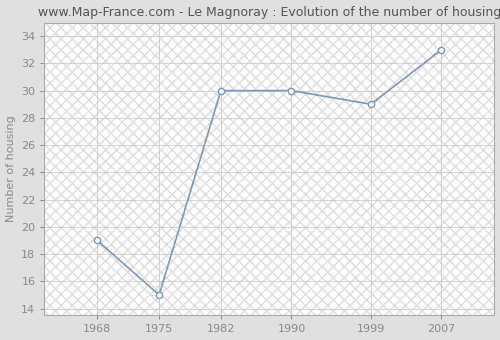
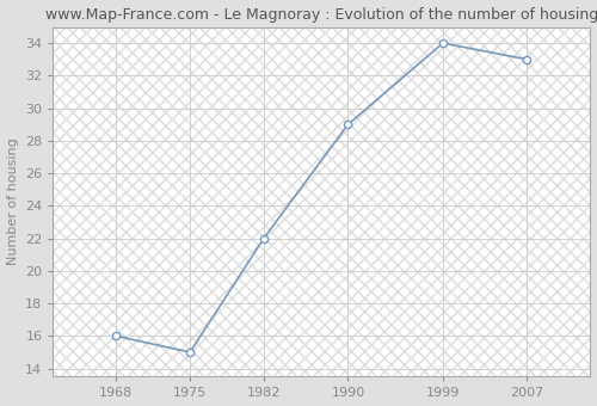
1968: 19 -> 16
1982: 30 -> 22
1990: 30 -> 29
1999: 29 -> 34
